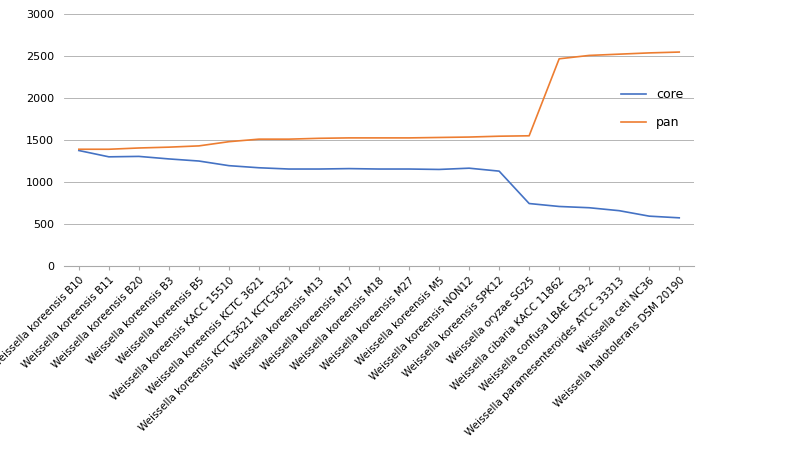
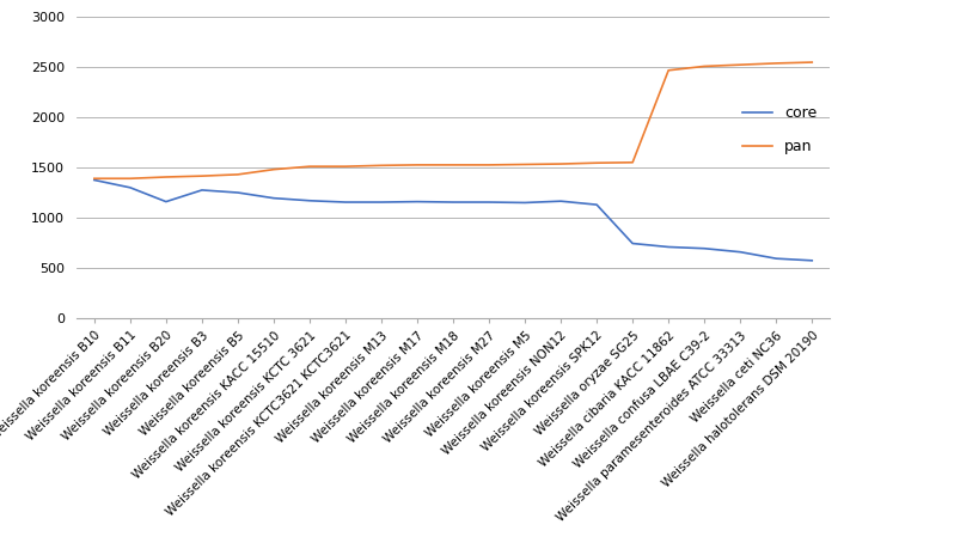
core/Weissella koreensis B20: 1300 -> 1160
